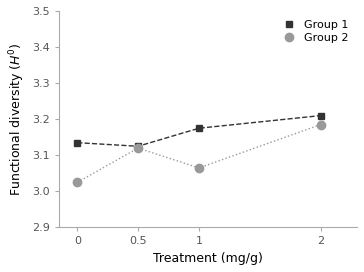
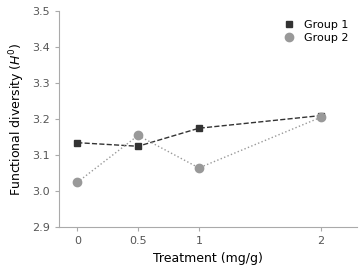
Group 2/0.5: 3.120 -> 3.155
Group 2/2: 3.185 -> 3.205
